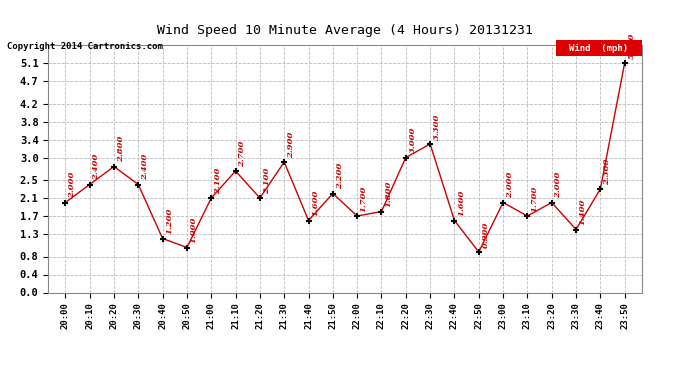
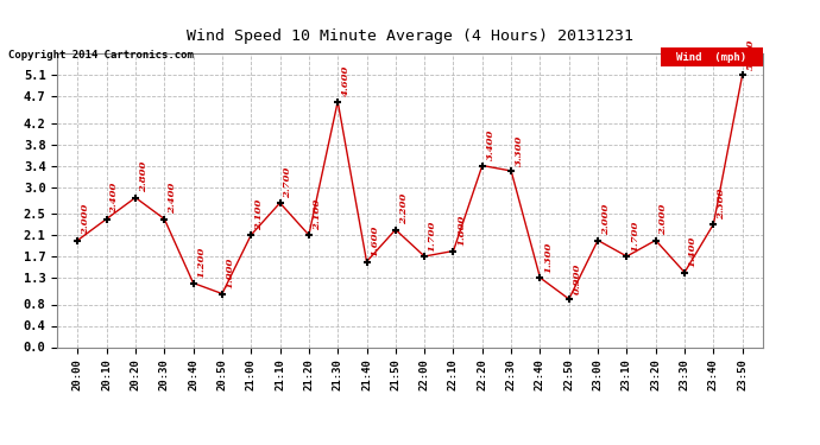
21:30: 2.900 -> 4.600
22:20: 3.000 -> 3.400
22:40: 1.600 -> 1.300
